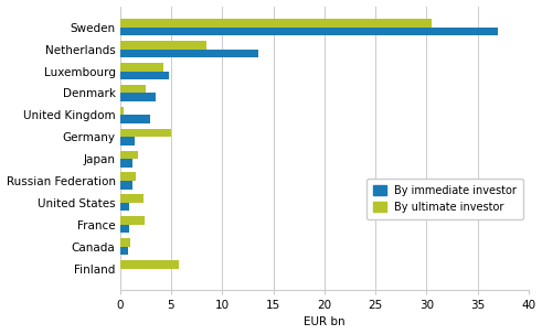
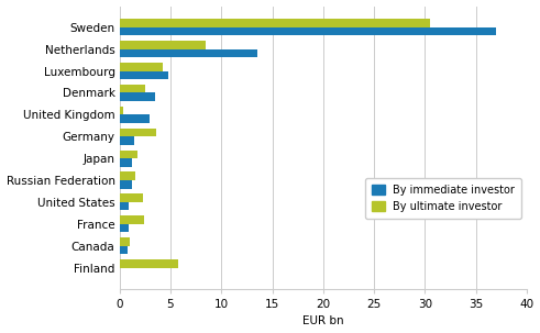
By ultimate investor/Germany: 5.0 -> 3.6
